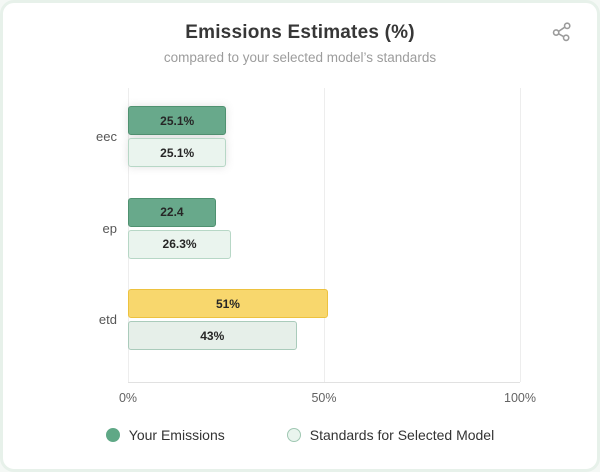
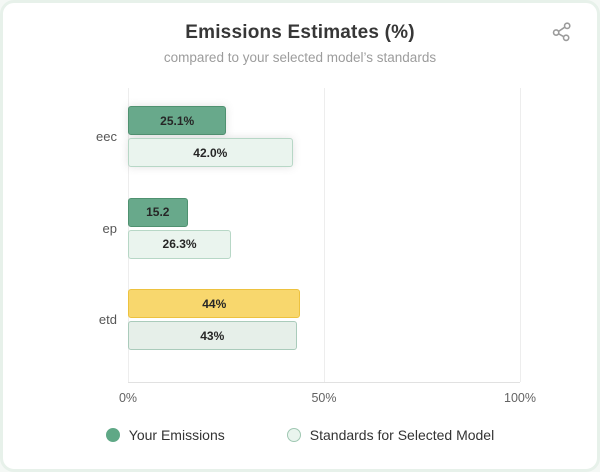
Standards for Selected Model/eec: 25.1% -> 42.0%
Your Emissions/ep: 22.4 -> 15.2
Your Emissions/etd: 51% -> 44%
